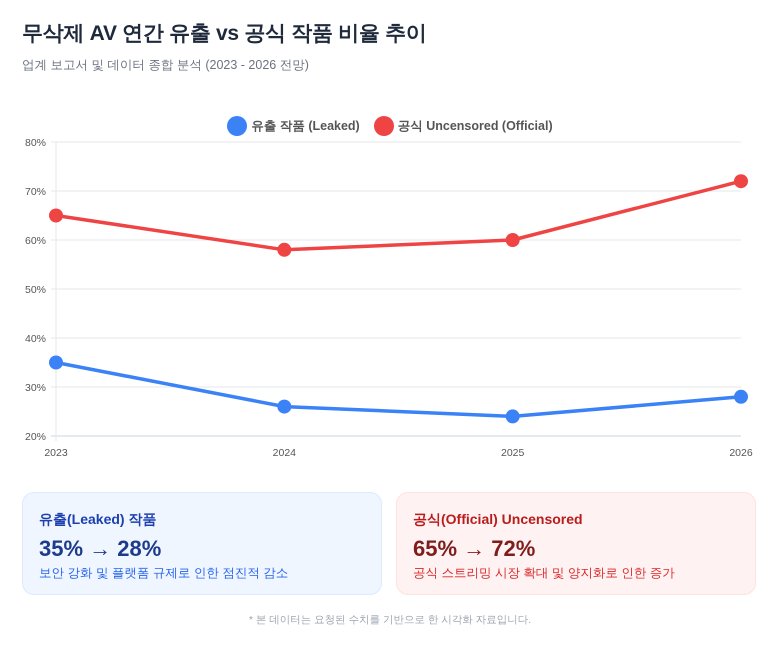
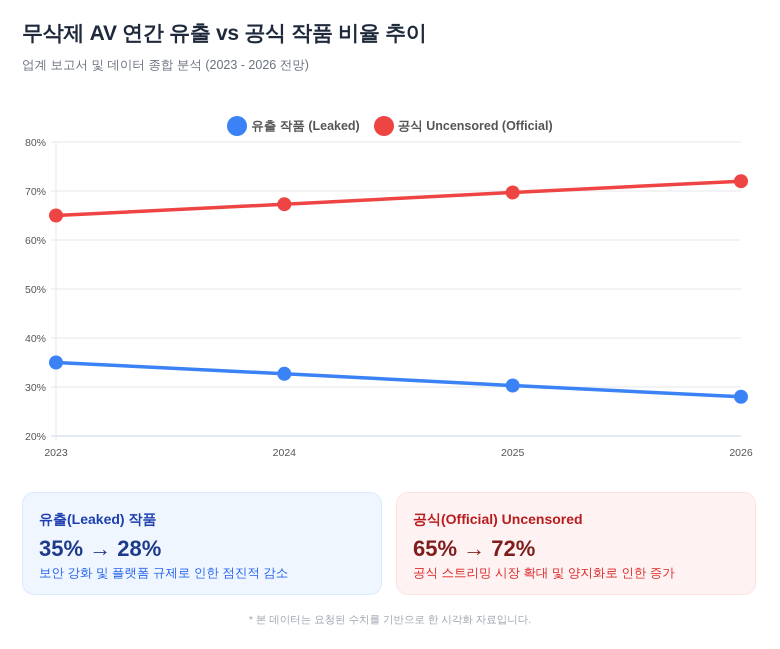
유출 작품 (Leaked)/2024: 26% -> 33%
공식 Uncensored (Official)/2024: 58% -> 67%
유출 작품 (Leaked)/2025: 24% -> 30%
공식 Uncensored (Official)/2025: 60% -> 70%
